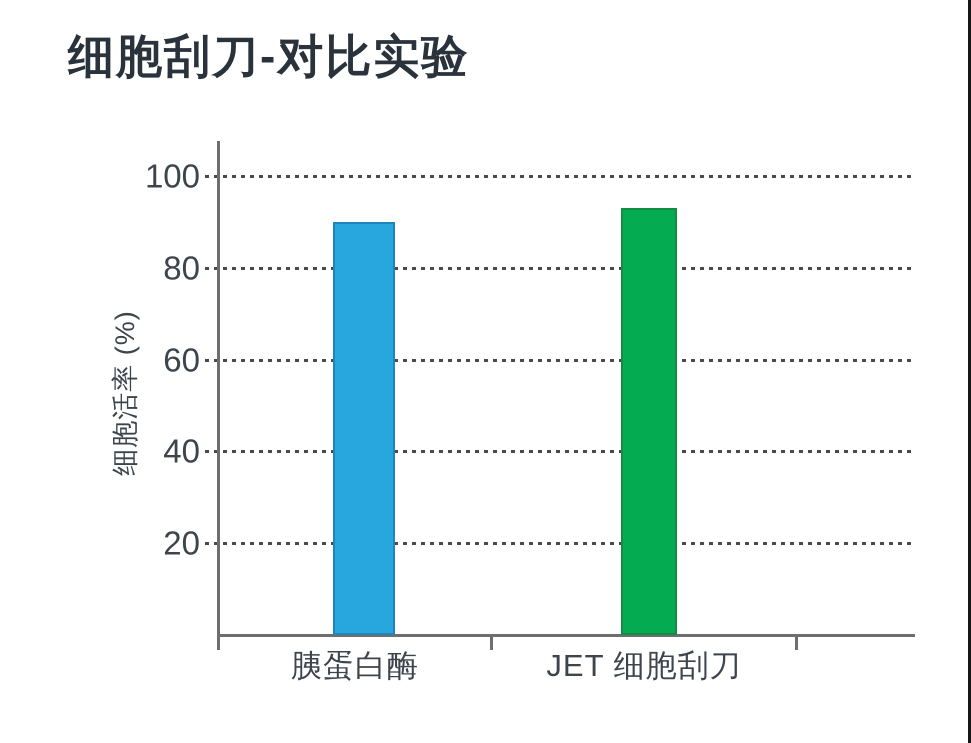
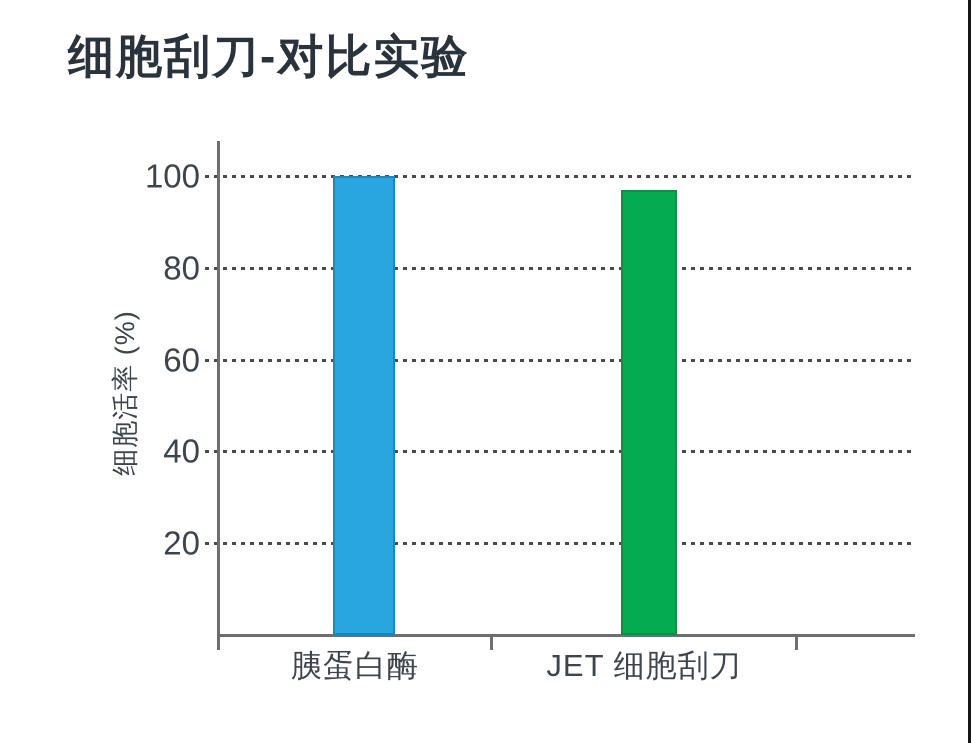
胰蛋白酶: 90 -> 100
JET 细胞刮刀: 93 -> 97
